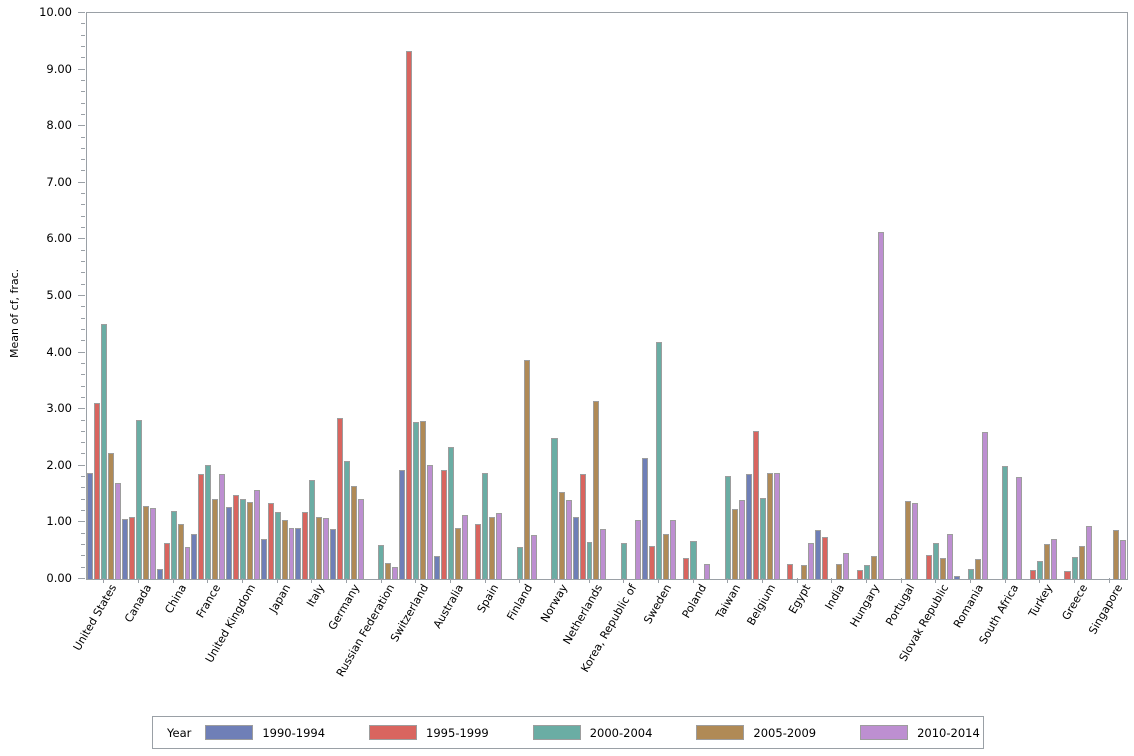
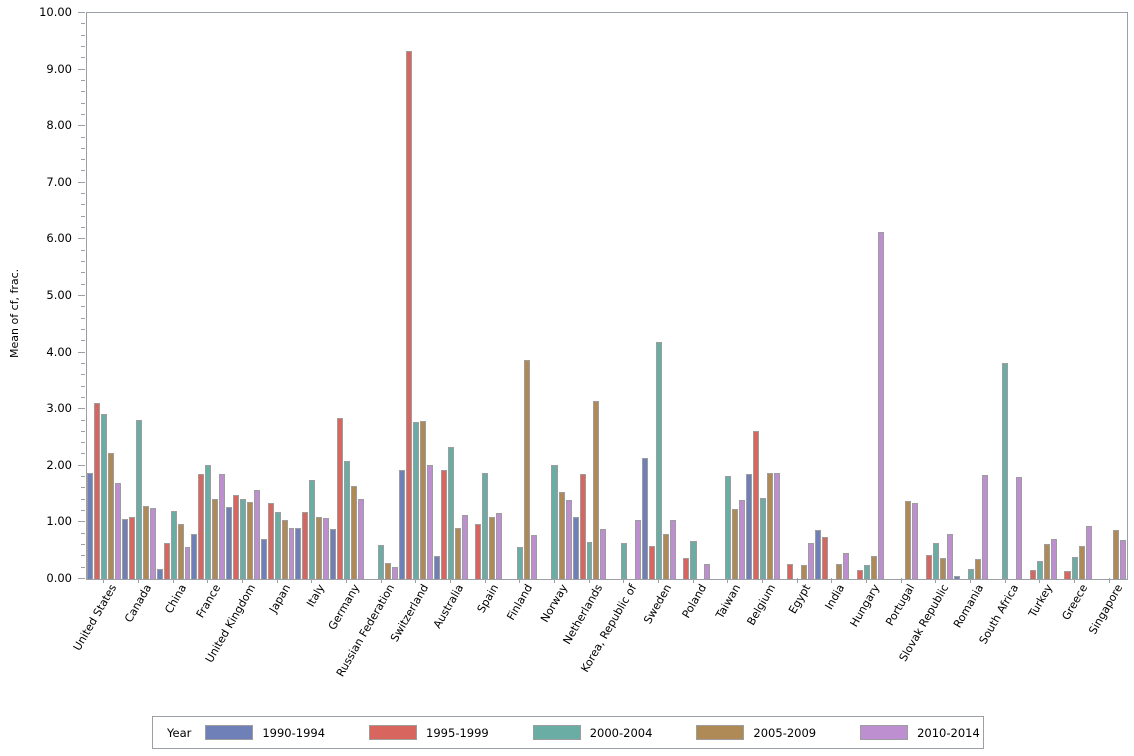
2000-2004/United States: 4.5 -> 2.9
2000-2004/Norway: 2.5 -> 2.0
2010-2014/Romania: 2.6 -> 1.8
2000-2004/South Africa: 2.0 -> 3.8
